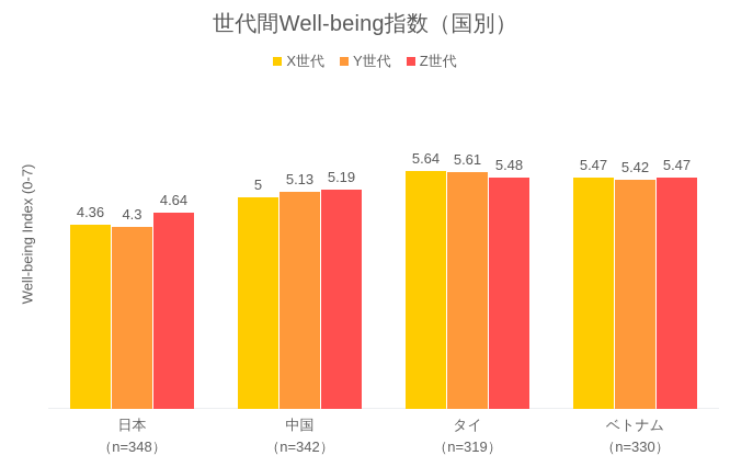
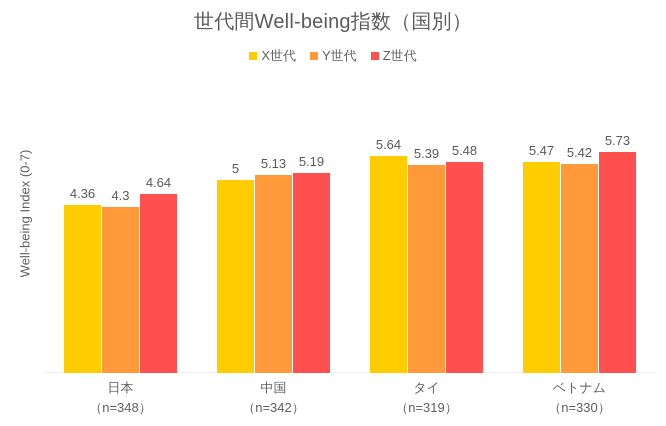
Y世代/タイ: 5.61 -> 5.39
Z世代/ベトナム: 5.47 -> 5.73
